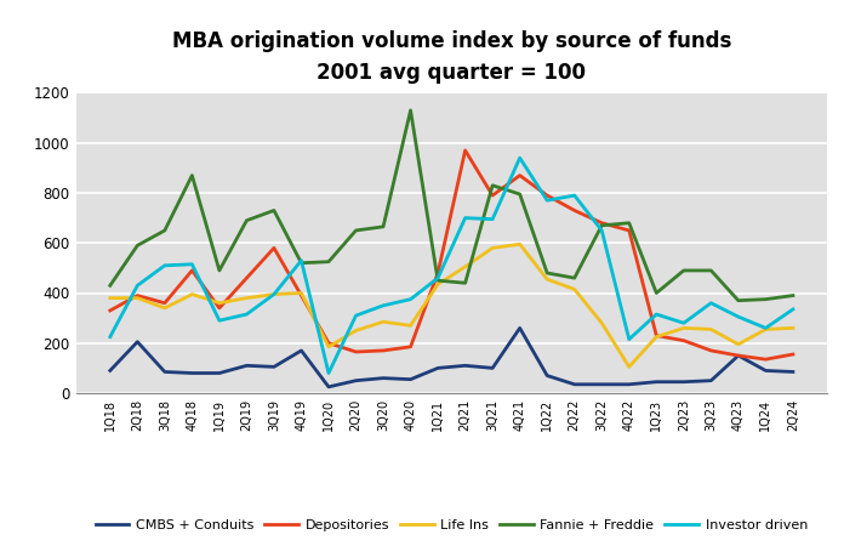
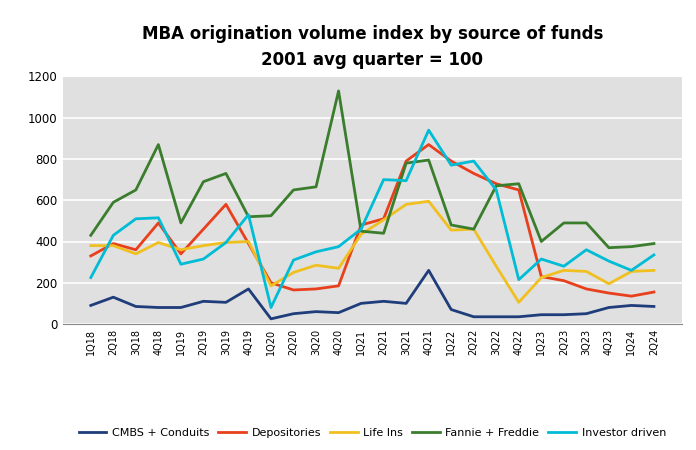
CMBS + Conduits/2Q18: 205 -> 130
Depositories/2Q21: 970 -> 510
Fannie + Freddie/3Q21: 830 -> 780
Life Ins/2Q22: 415 -> 460
CMBS + Conduits/4Q23: 150 -> 80
